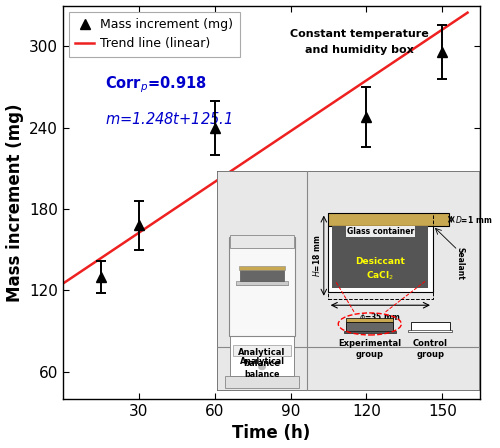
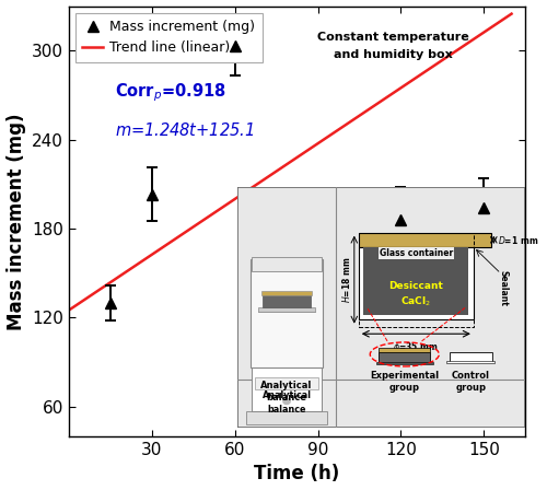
30: 168 -> 203
60: 240 -> 303
120: 248 -> 186
150: 296 -> 194
